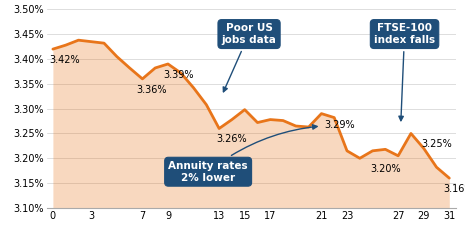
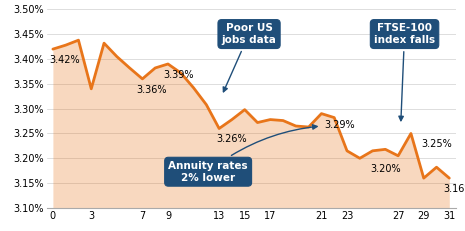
3: 3.435% -> 3.340%
29: 3.220% -> 3.160%
